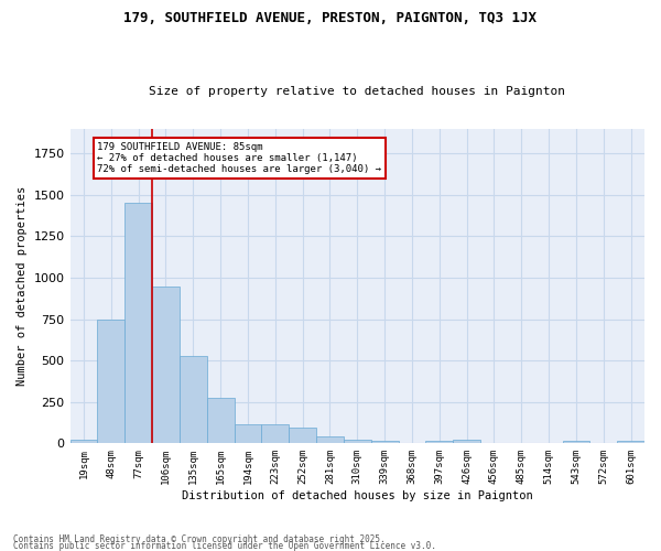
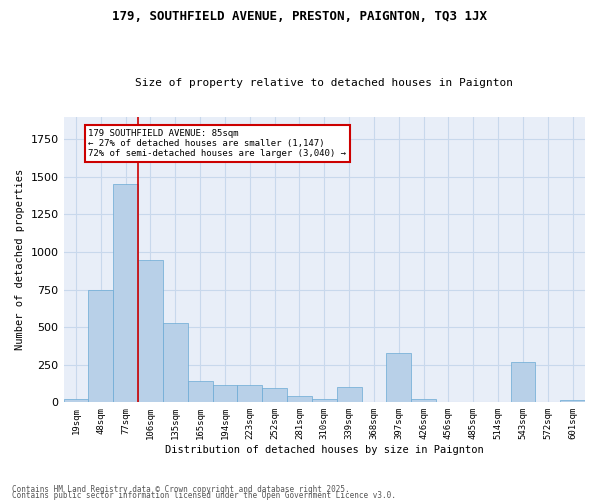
165sqm: 280 -> 140
339sqm: 20 -> 100
397sqm: 20 -> 330
543sqm: 20 -> 270
